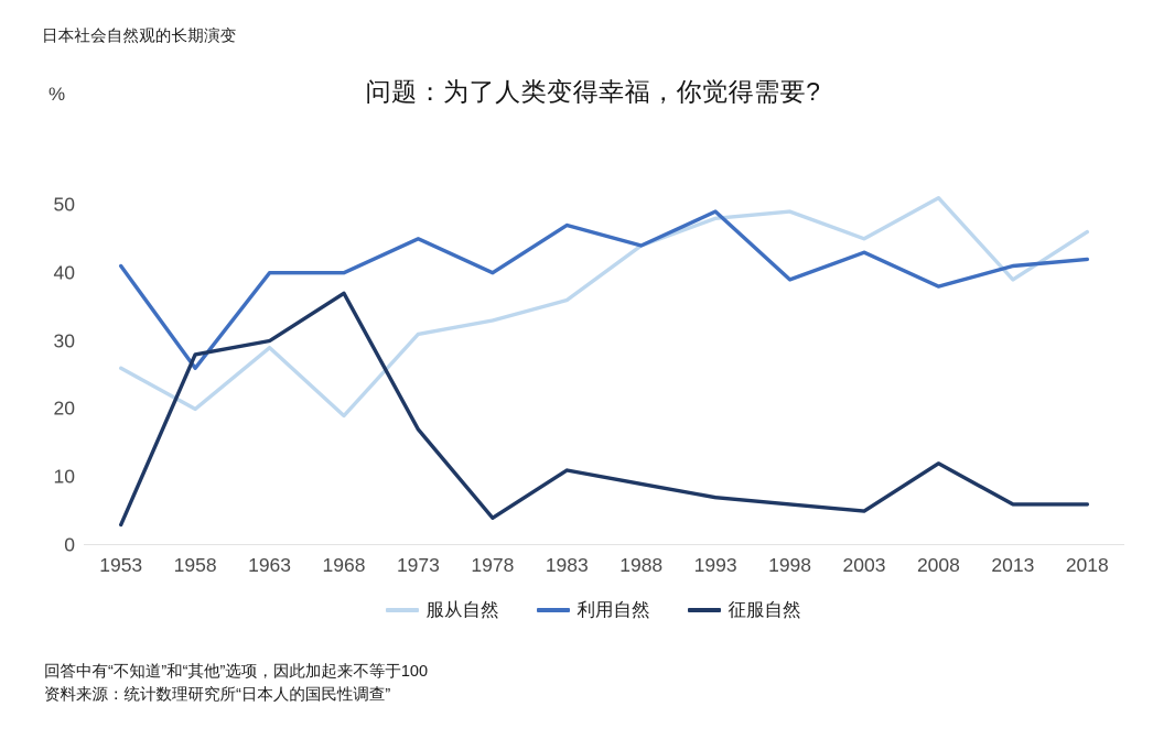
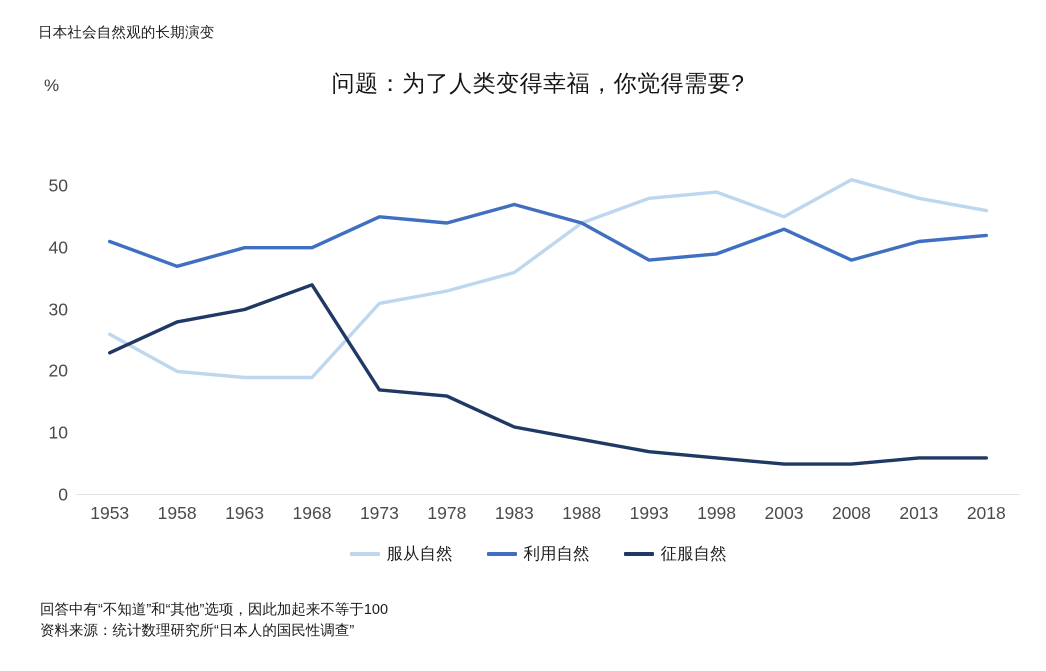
征服自然/1953: 3 -> 23
利用自然/1958: 26 -> 37
服从自然/1963: 29 -> 19
征服自然/1968: 37 -> 34
利用自然/1978: 40 -> 44
征服自然/1978: 4 -> 16
利用自然/1993: 49 -> 38
征服自然/2008: 12 -> 5
服从自然/2013: 39 -> 48
